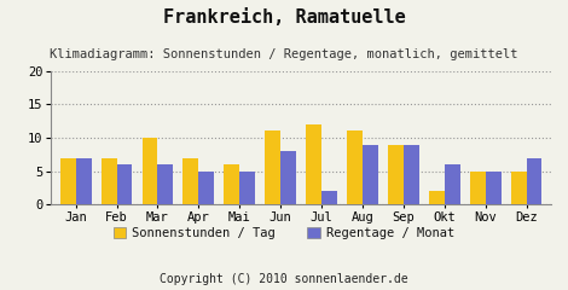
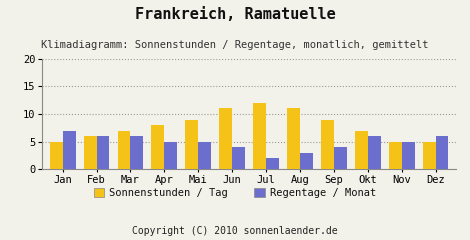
Sonnenstunden / Tag/Jan: 7 -> 5
Sonnenstunden / Tag/Feb: 7 -> 6
Sonnenstunden / Tag/Mar: 10 -> 7
Sonnenstunden / Tag/Apr: 7 -> 8
Sonnenstunden / Tag/Mai: 6 -> 9
Regentage / Monat/Jun: 8 -> 4
Regentage / Monat/Aug: 9 -> 3
Regentage / Monat/Sep: 9 -> 4
Sonnenstunden / Tag/Okt: 2 -> 7
Regentage / Monat/Dez: 7 -> 6
